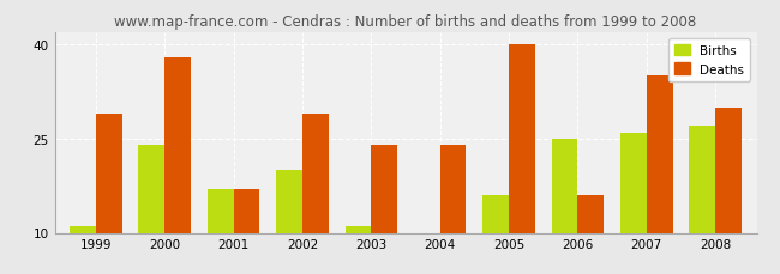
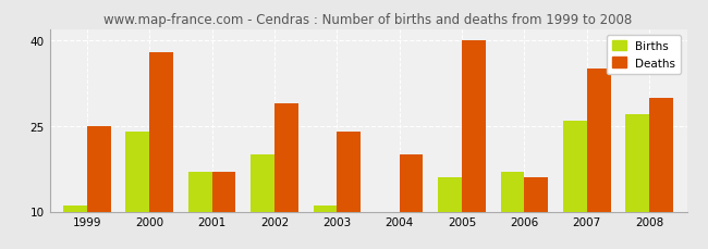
Deaths/1999: 29 -> 25
Deaths/2004: 24 -> 20
Births/2006: 25 -> 17
